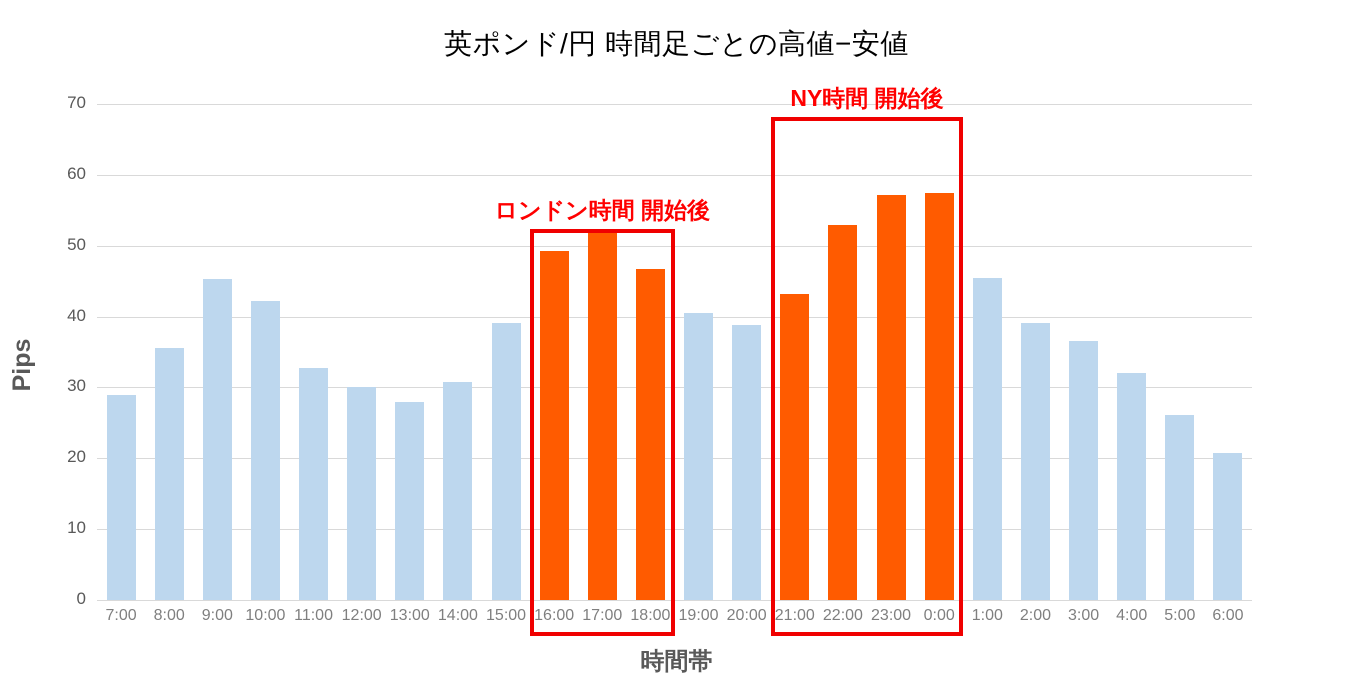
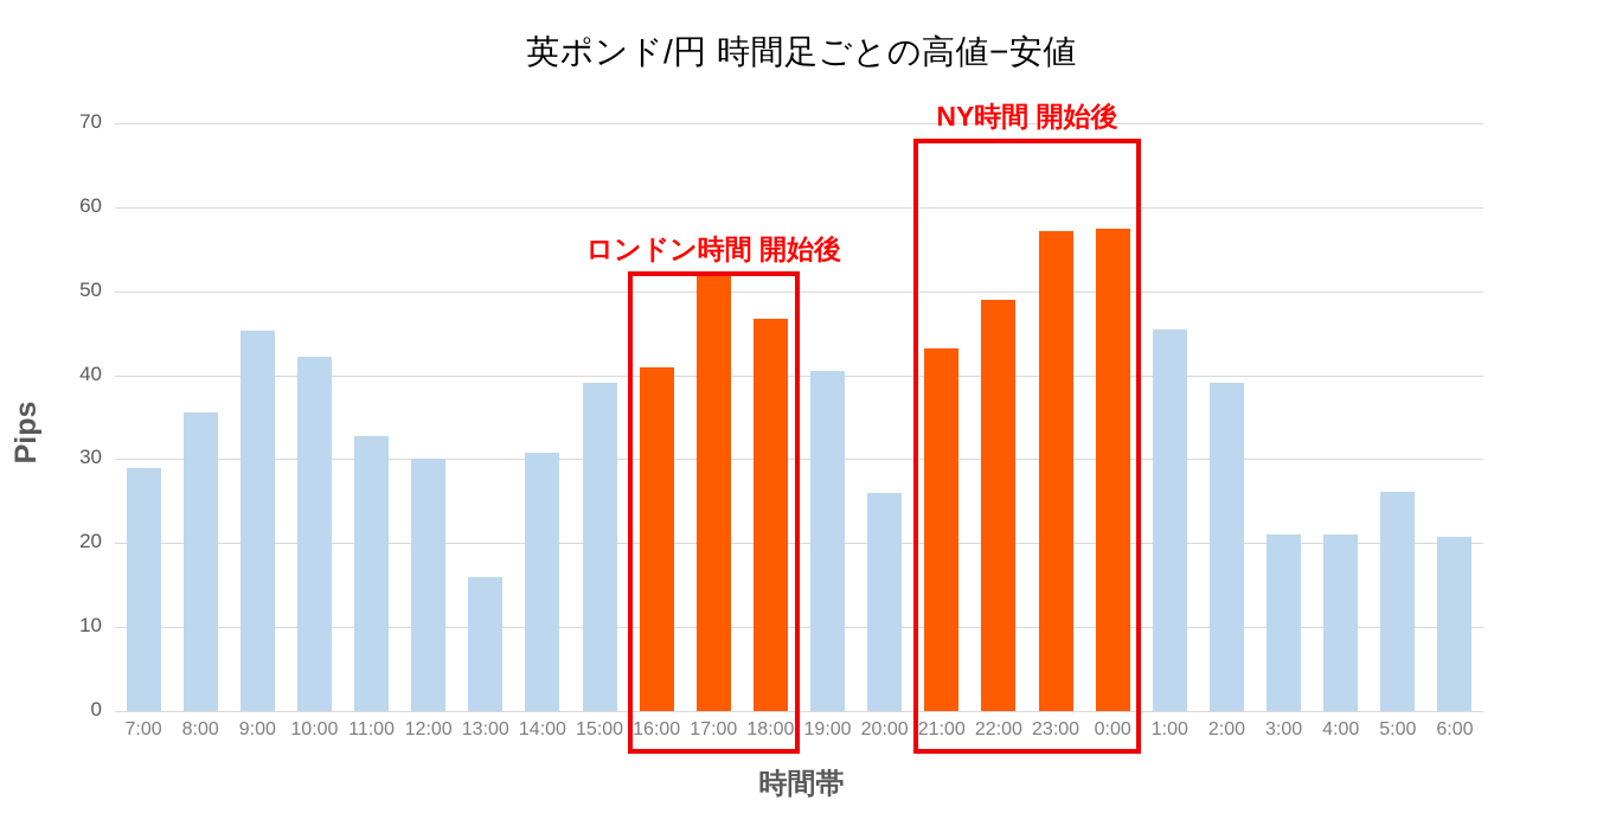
13:00: 28 -> 16
16:00: 49 -> 41
20:00: 39 -> 26
22:00: 53 -> 49
3:00: 36 -> 21
4:00: 32 -> 21
